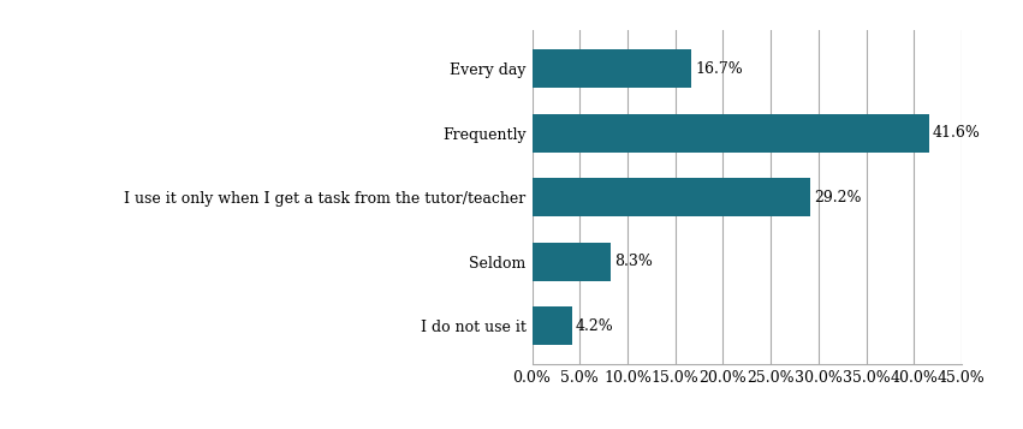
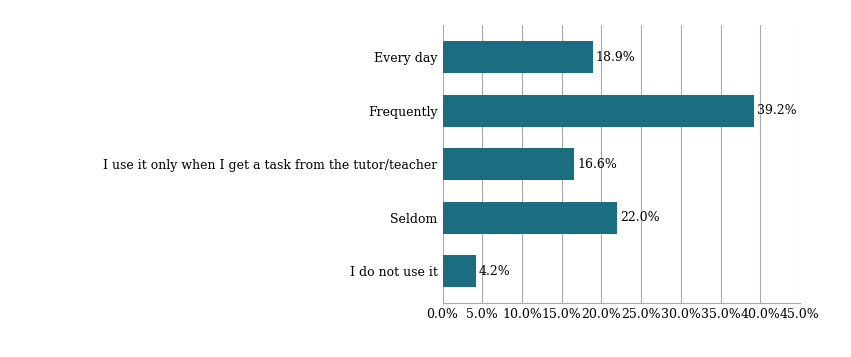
Every day: 16.7% -> 18.9%
Frequently: 41.6% -> 39.2%
I use it only when I get a task from the tutor/teacher: 29.2% -> 16.6%
Seldom: 8.3% -> 22.0%
